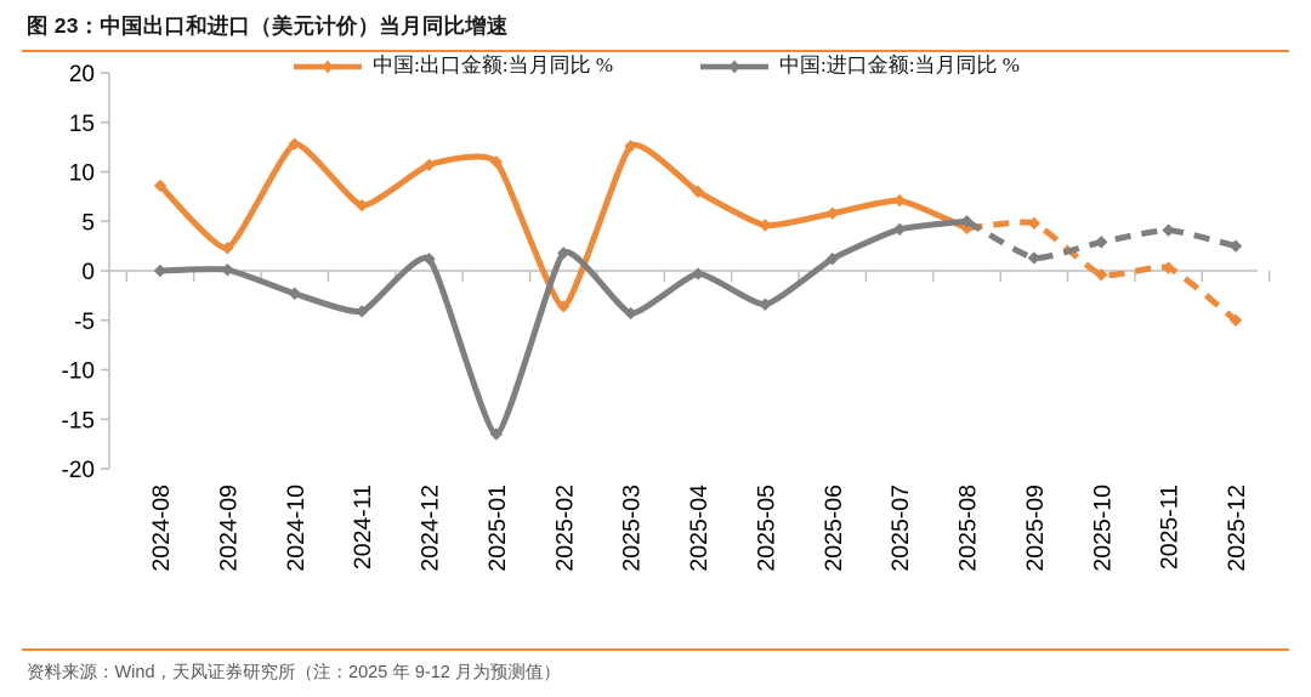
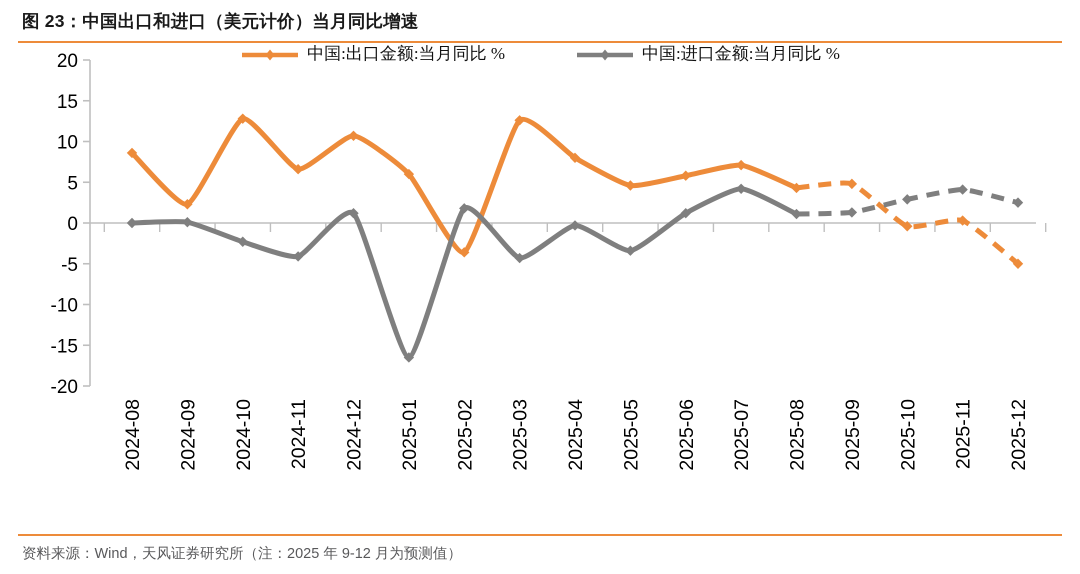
中国:出口金额:当月同比 %/2025-01: 11 -> 6
中国:进口金额:当月同比 %/2025-08: 5 -> 1
